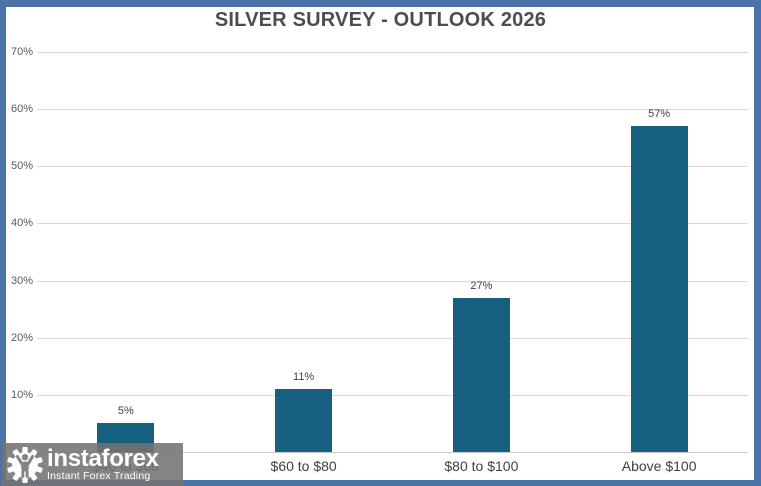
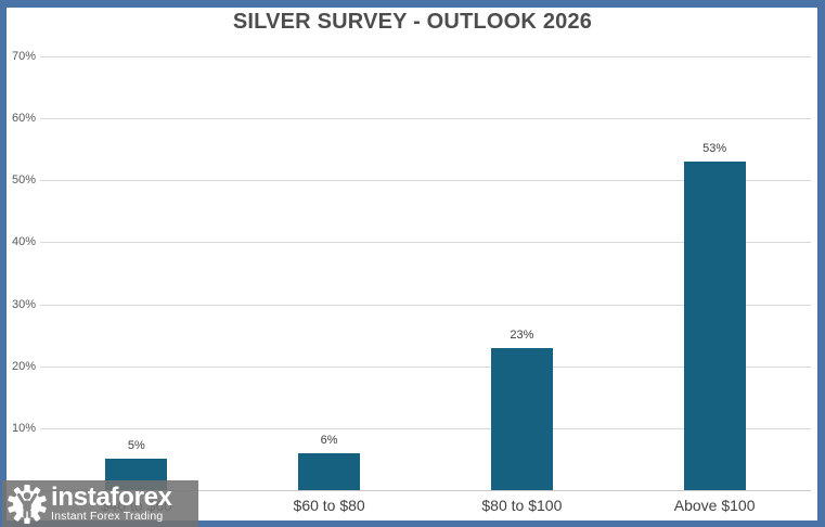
$60 to $80: 11% -> 6%
$80 to $100: 27% -> 23%
Above $100: 57% -> 53%
